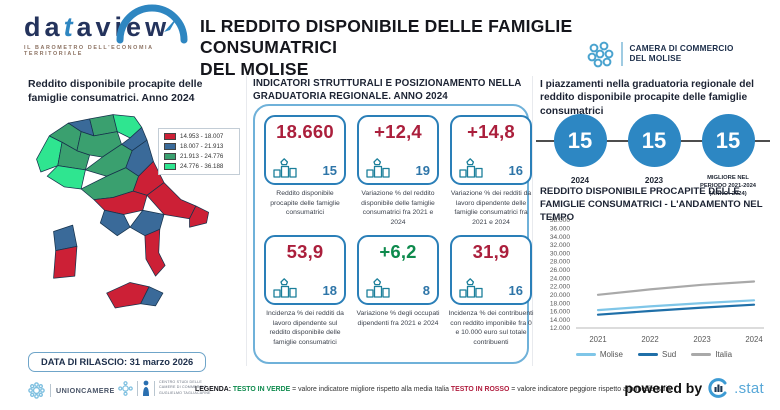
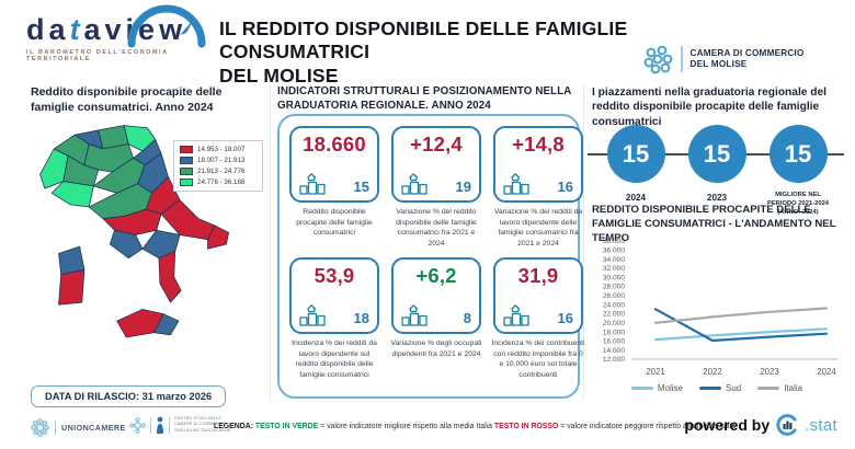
Sud/2021: 15000 -> 23000
